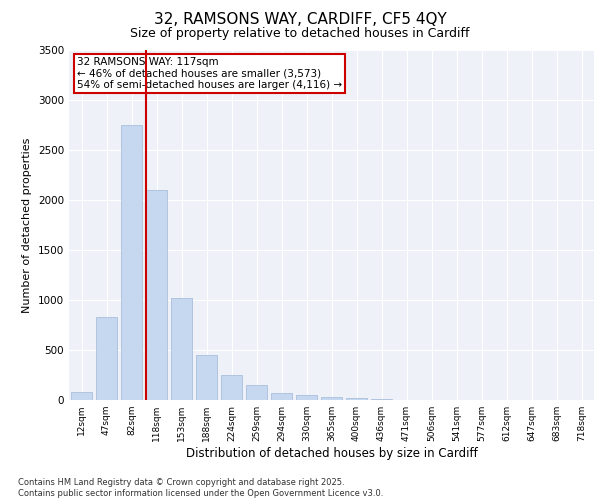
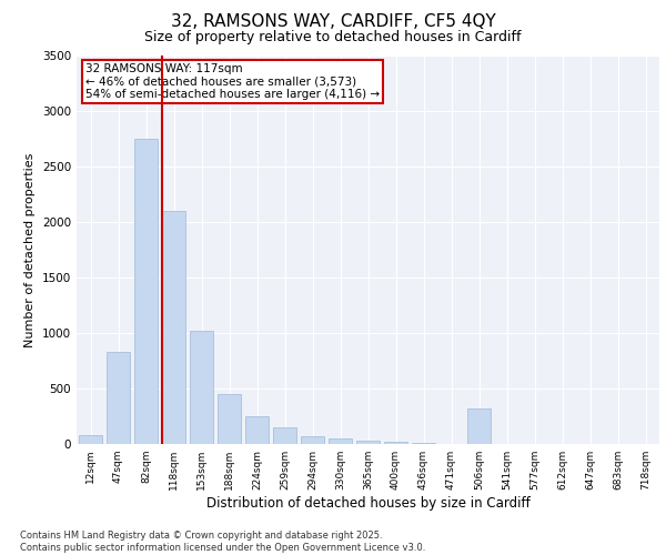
506sqm: 0 -> 320
